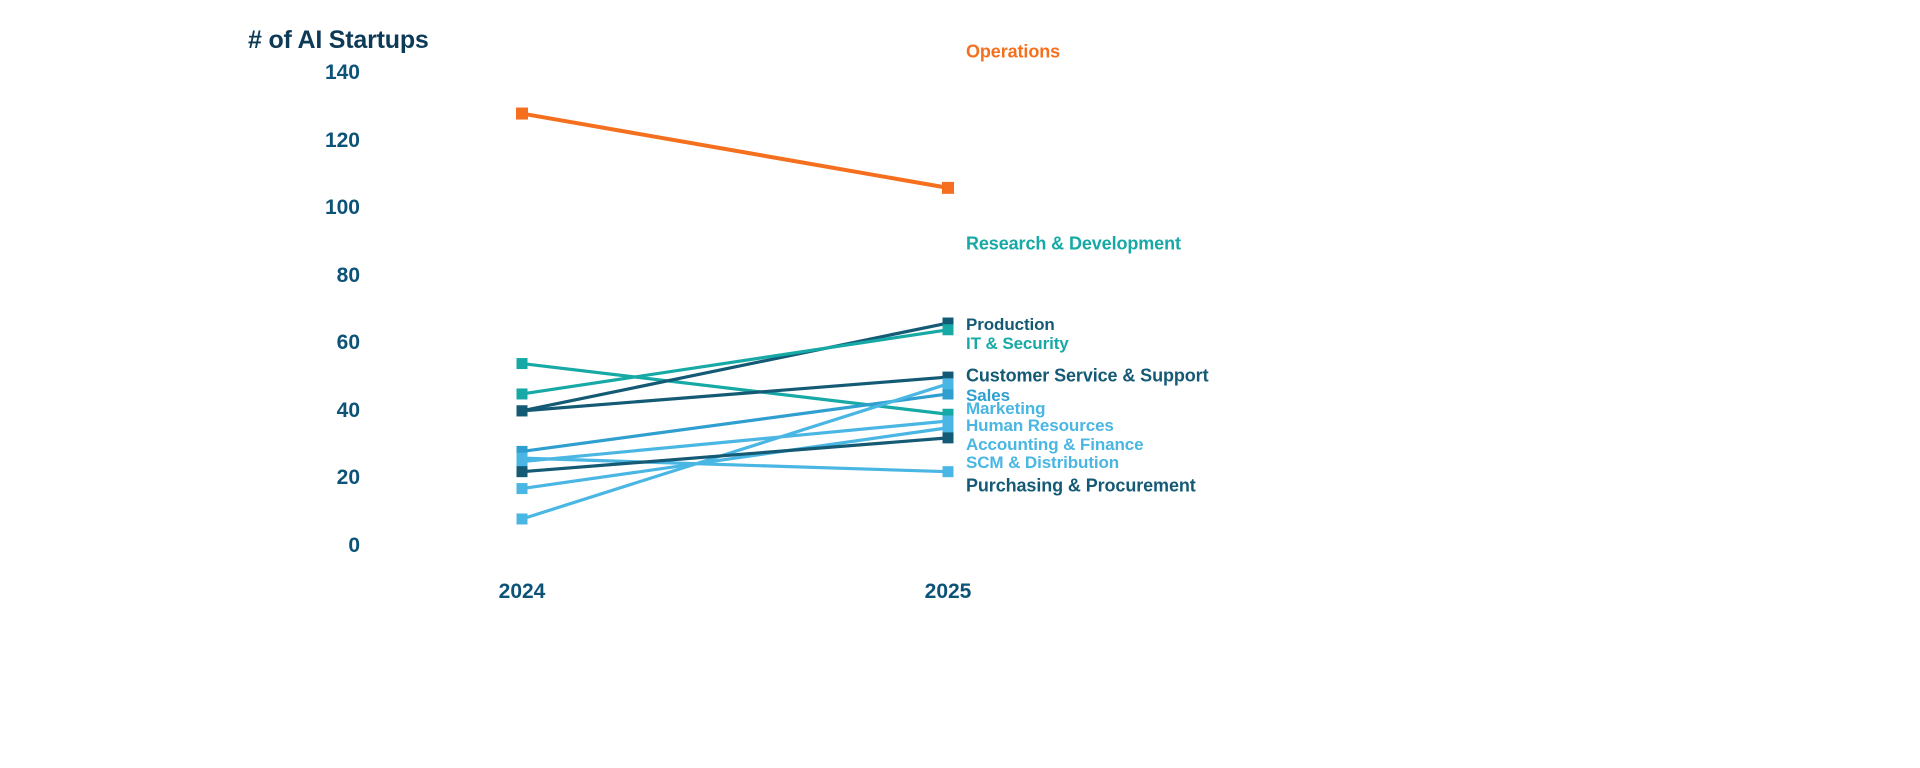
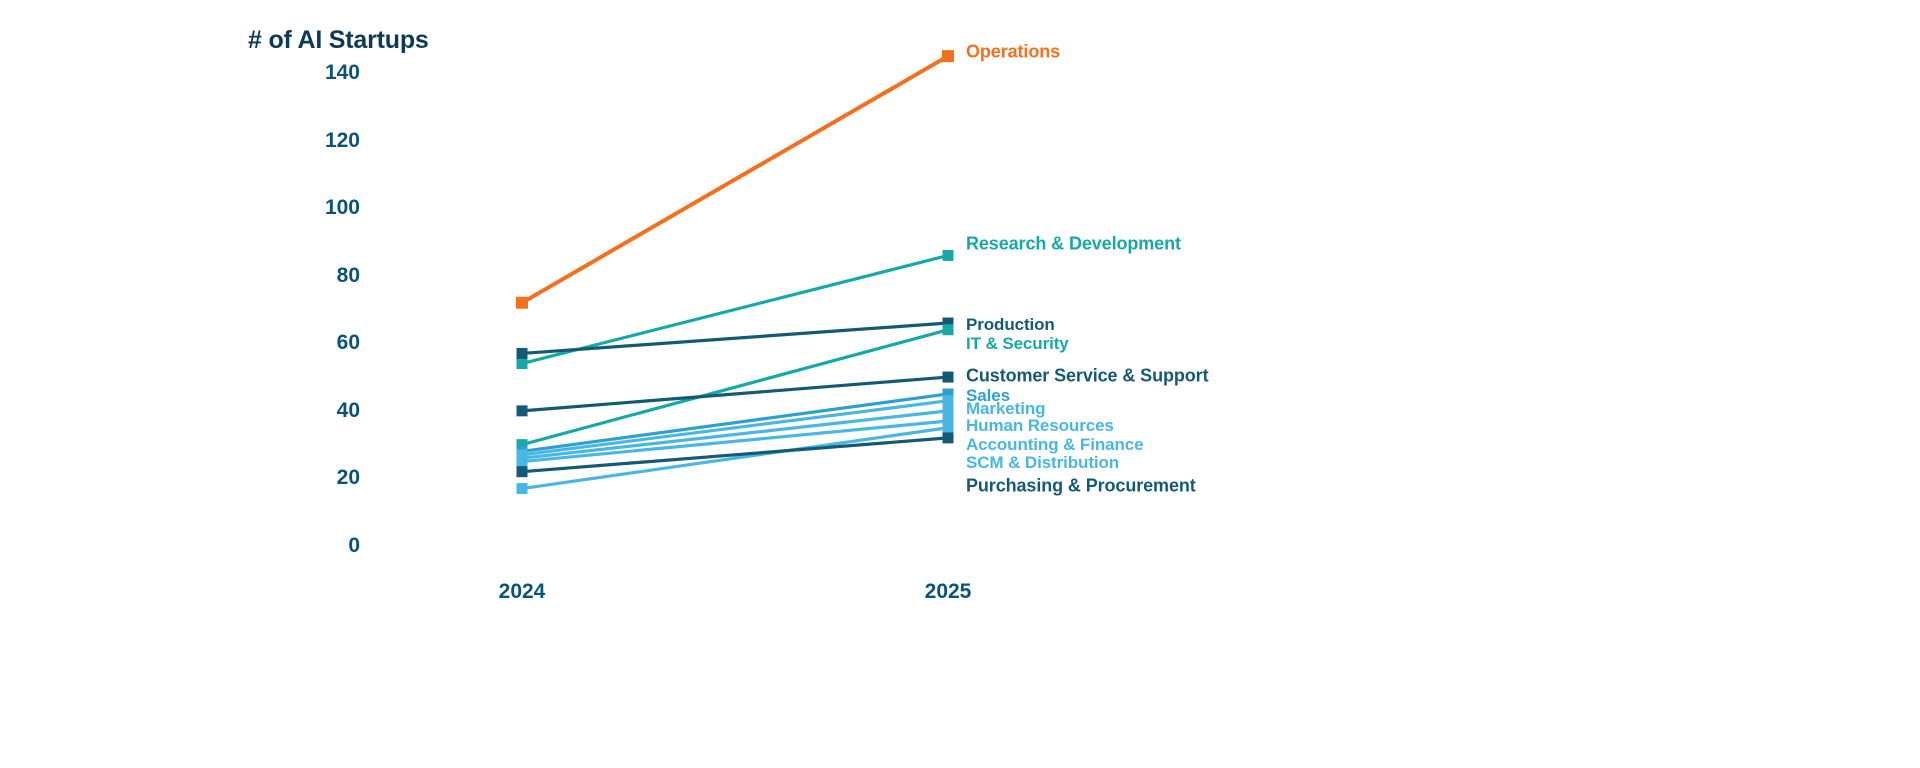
Operations/2024: 128 -> 72
Production/2024: 40 -> 57
IT & Security/2024: 45 -> 30
Marketing/2024: 8 -> 27
Operations/2025: 106 -> 145
Research & Development/2025: 39 -> 86
Marketing/2025: 48 -> 43
Human Resources/2025: 22 -> 40
